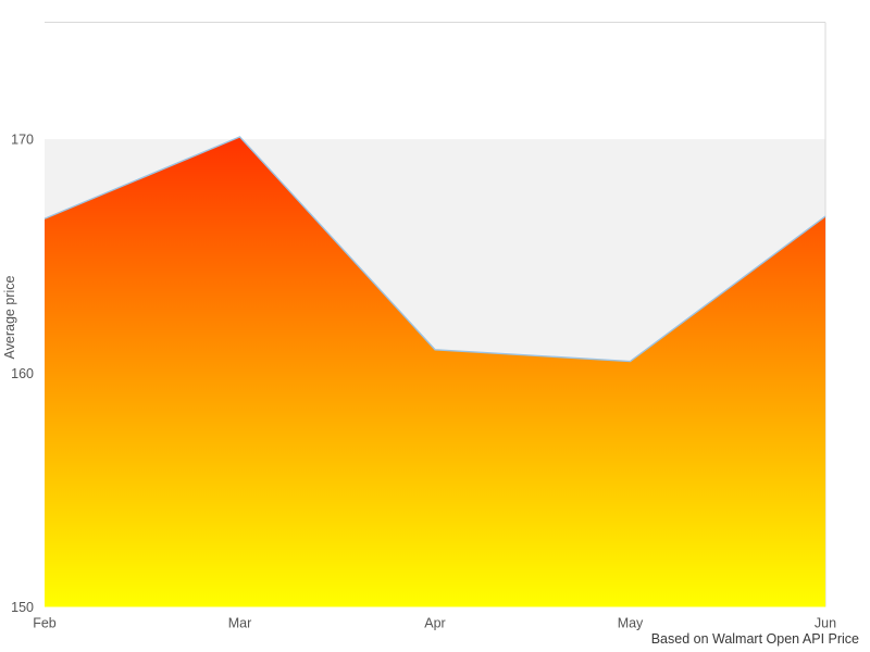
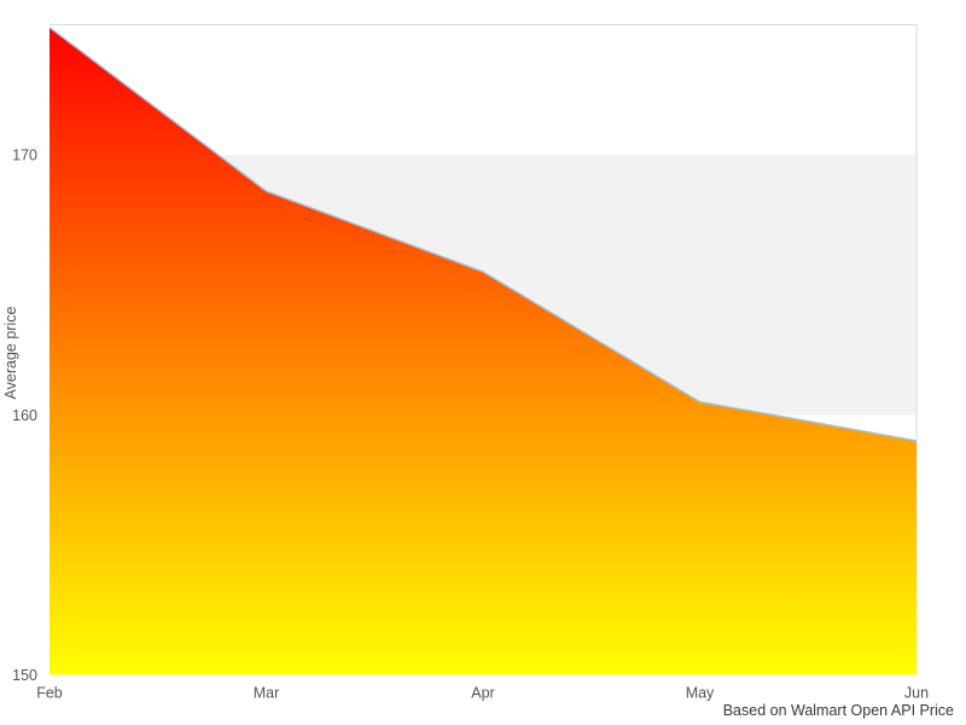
Feb: 166.6 -> 174.9
Mar: 170.1 -> 168.6
Apr: 161.0 -> 165.5
Jun: 166.7 -> 159.0
